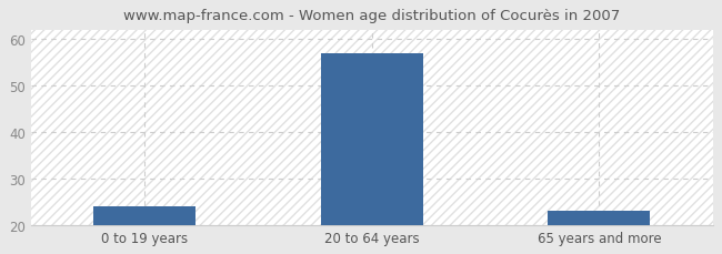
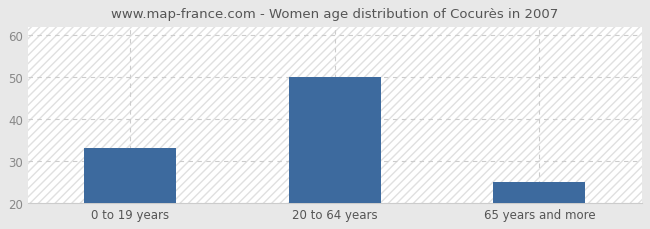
0 to 19 years: 24 -> 33
20 to 64 years: 57 -> 50
65 years and more: 23 -> 25
